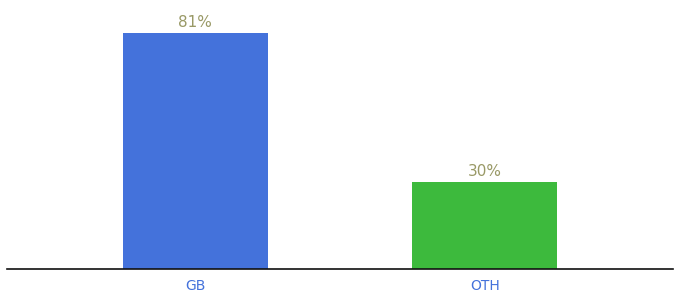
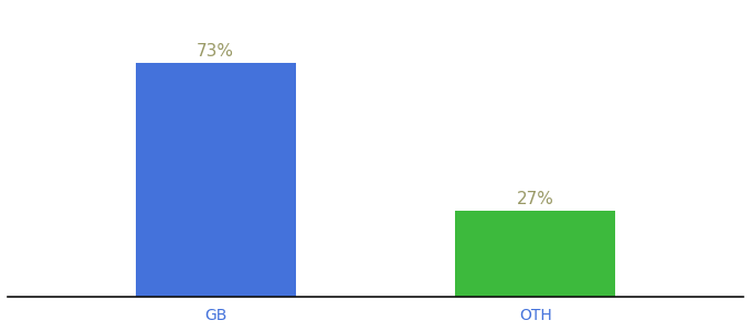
GB: 81% -> 73%
OTH: 30% -> 27%
